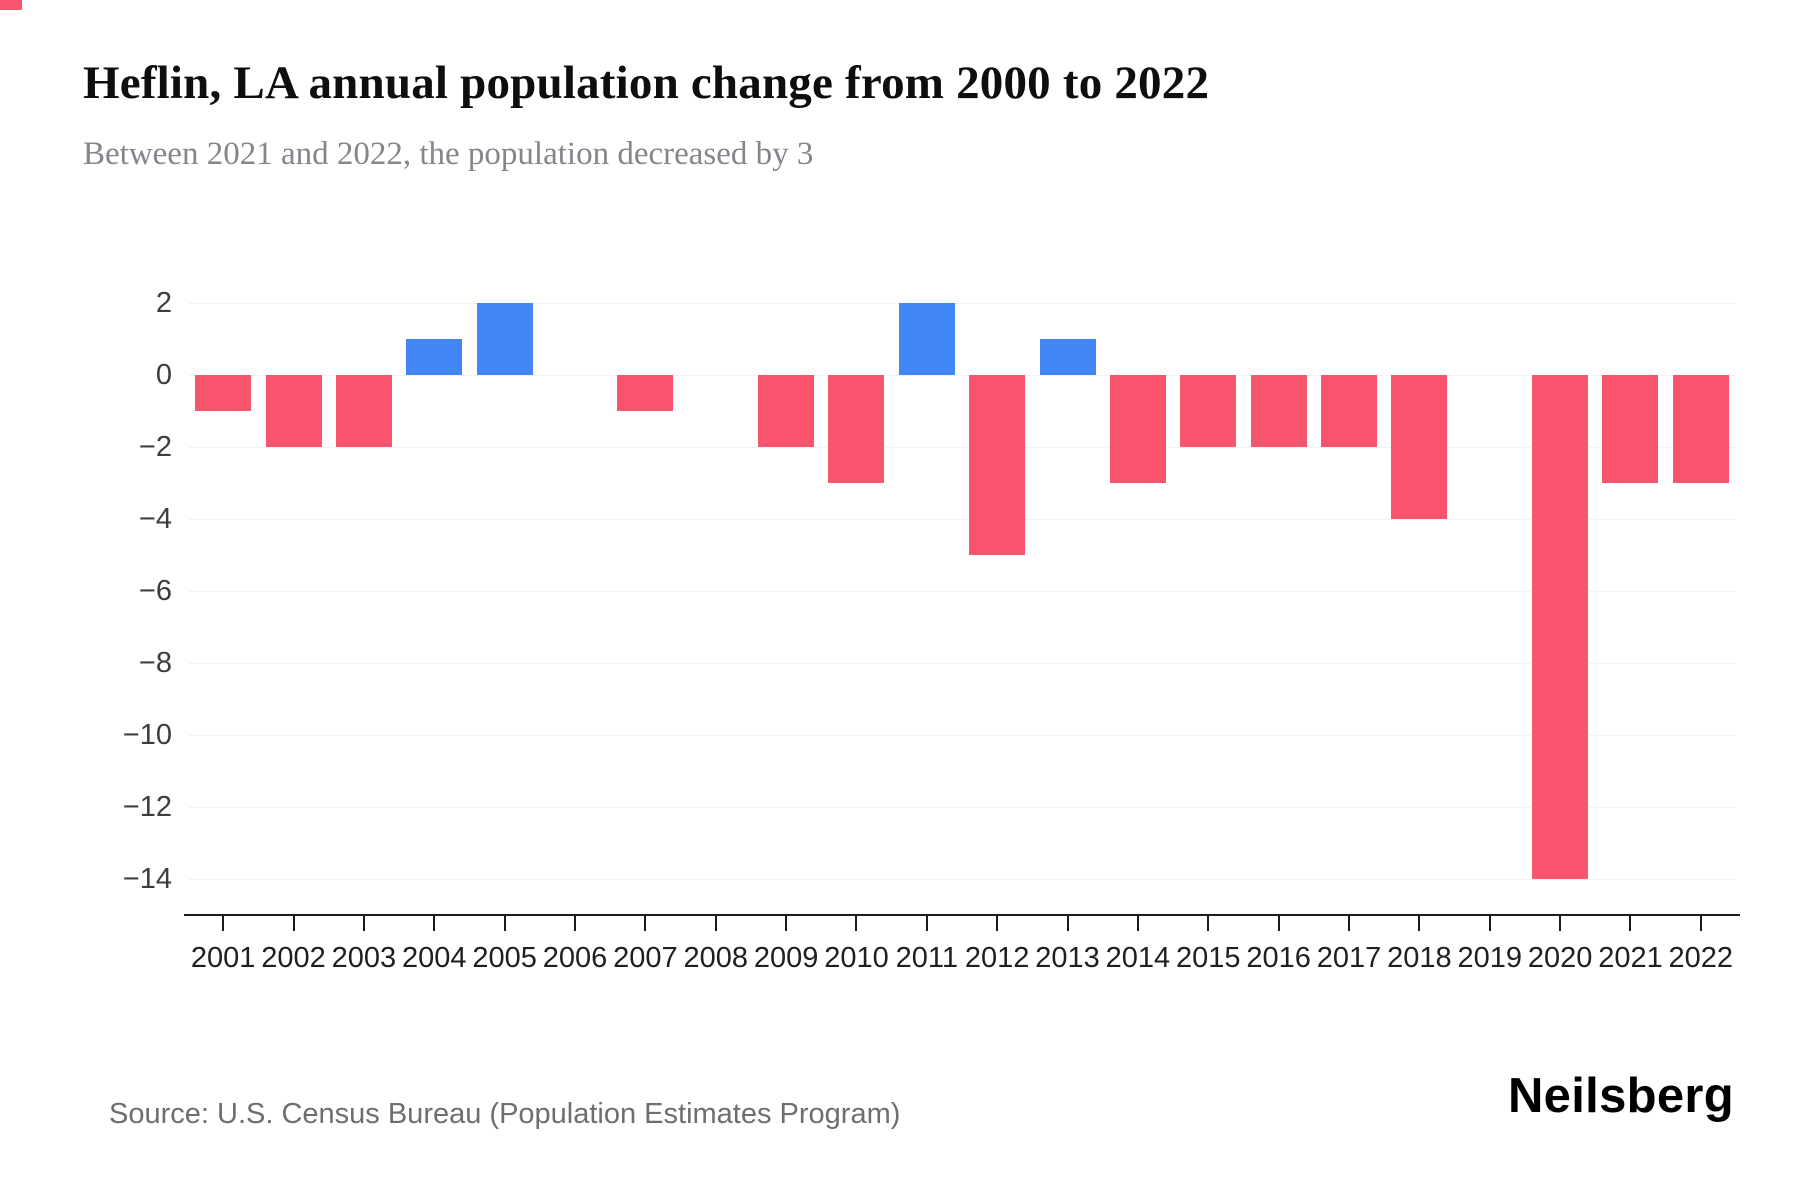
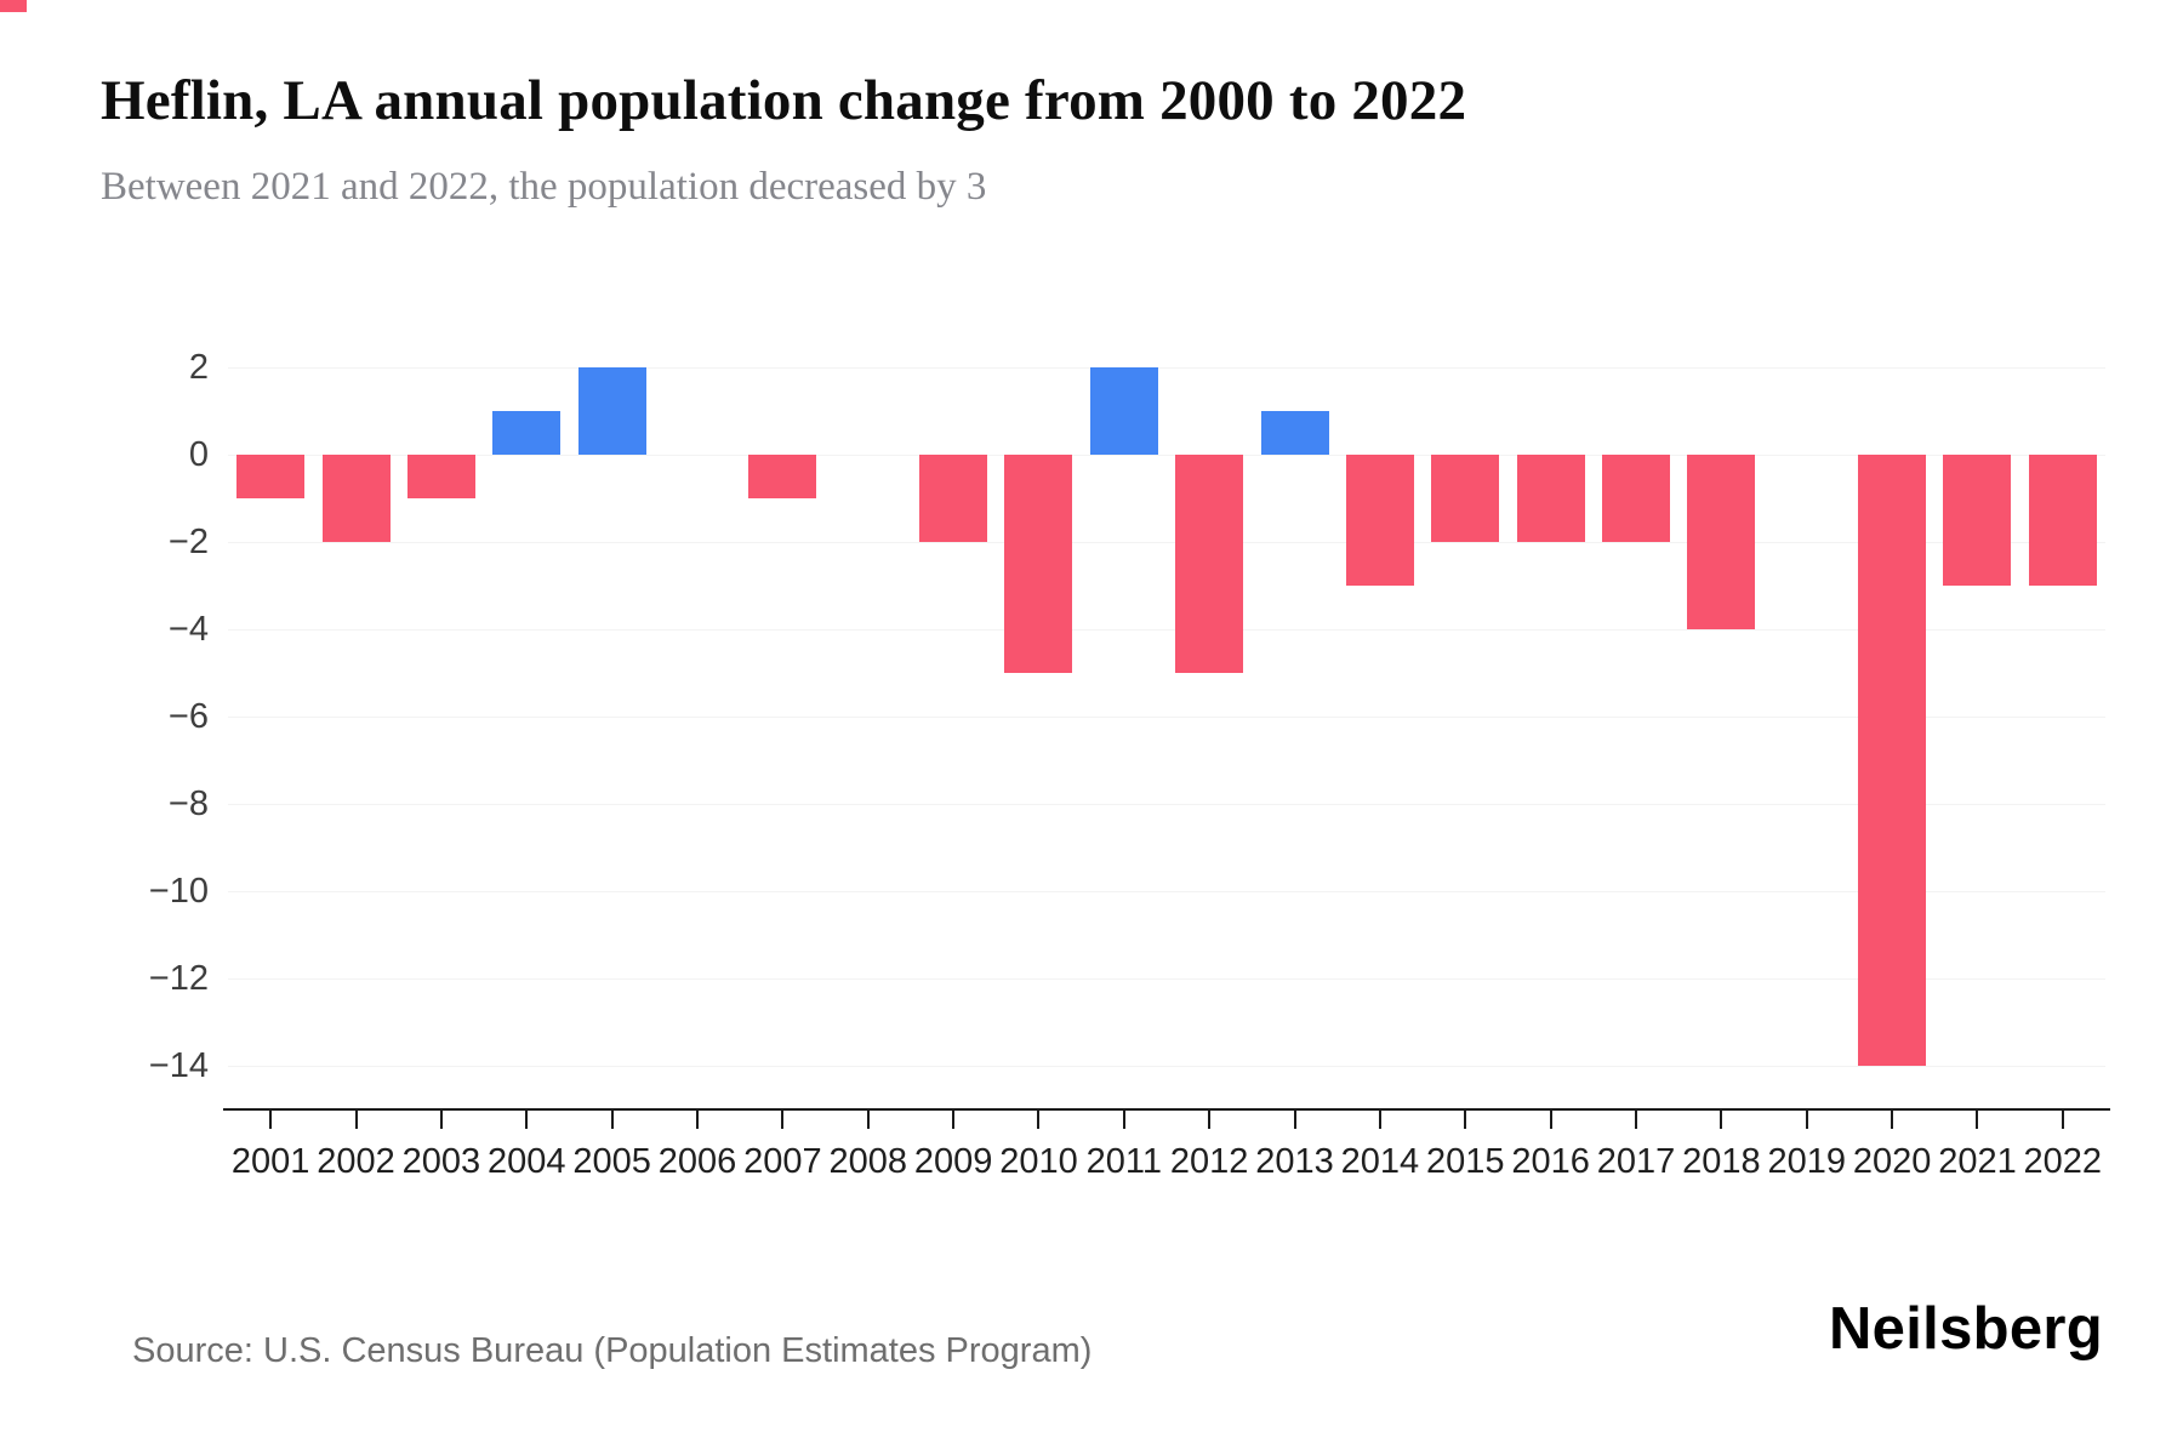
2003: -2 -> -1
2010: -3 -> -5
